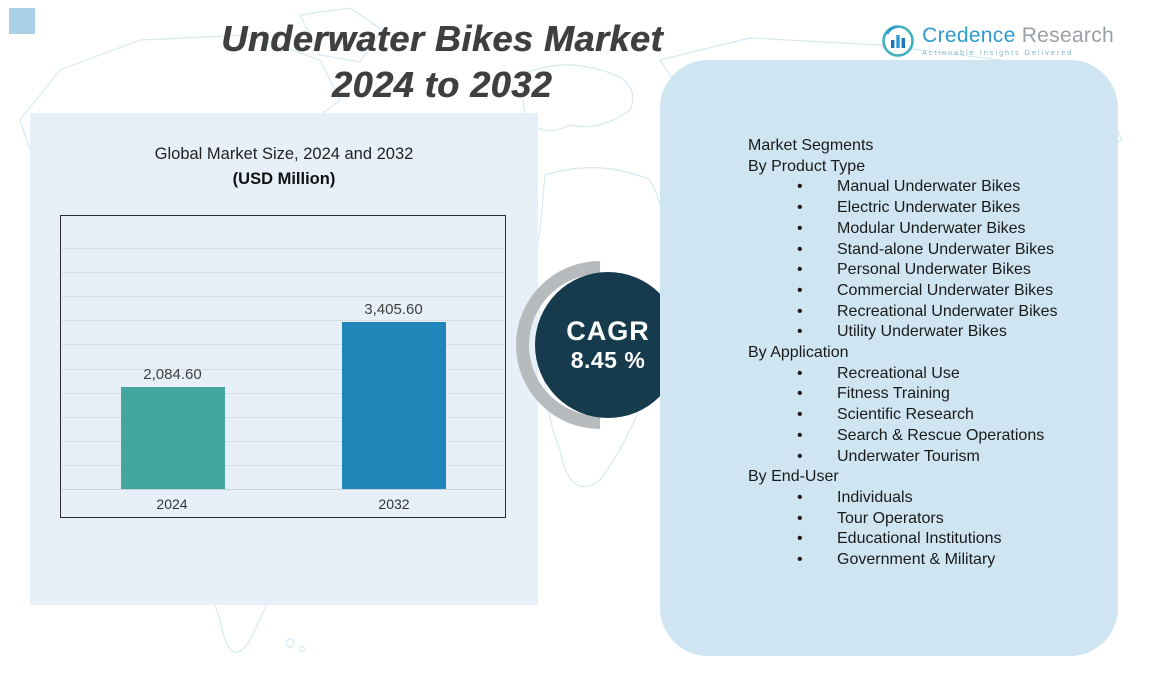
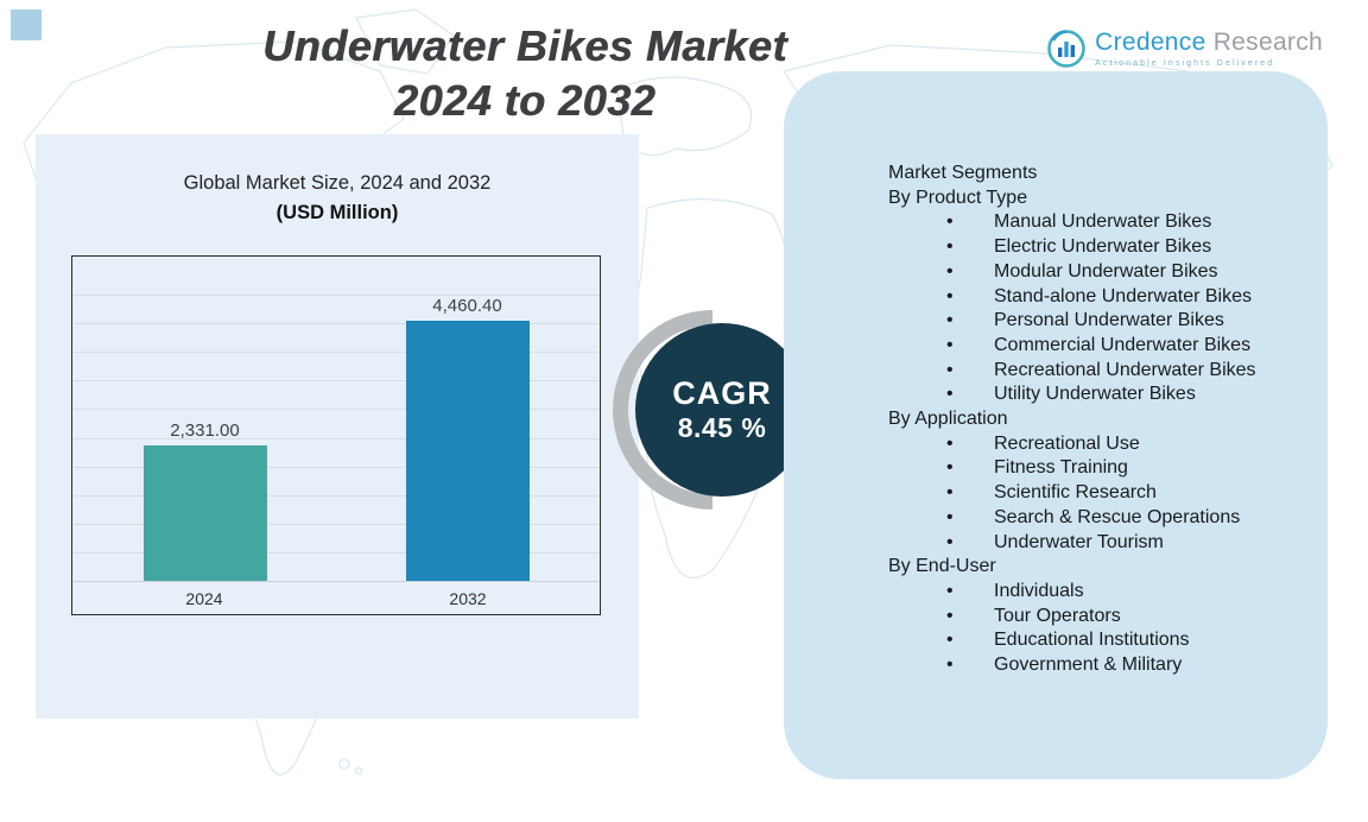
2024: 2,084.60 -> 2,331.00
2032: 3,405.60 -> 4,460.40
